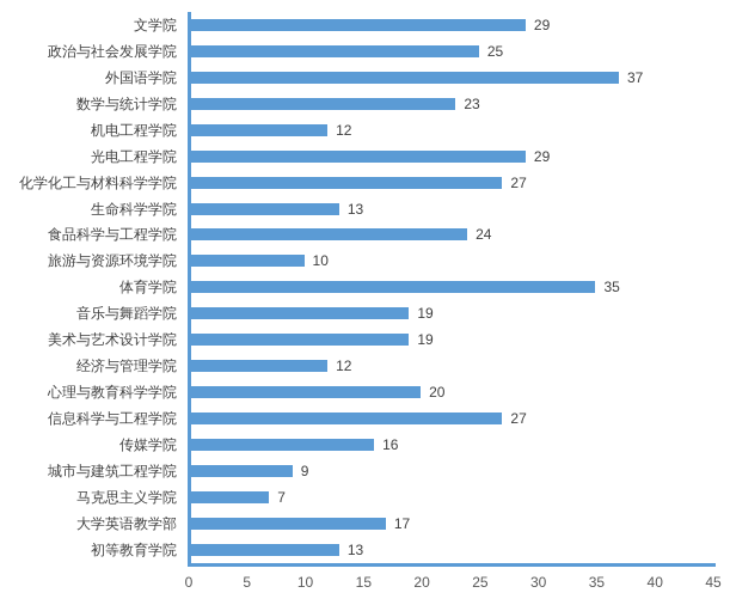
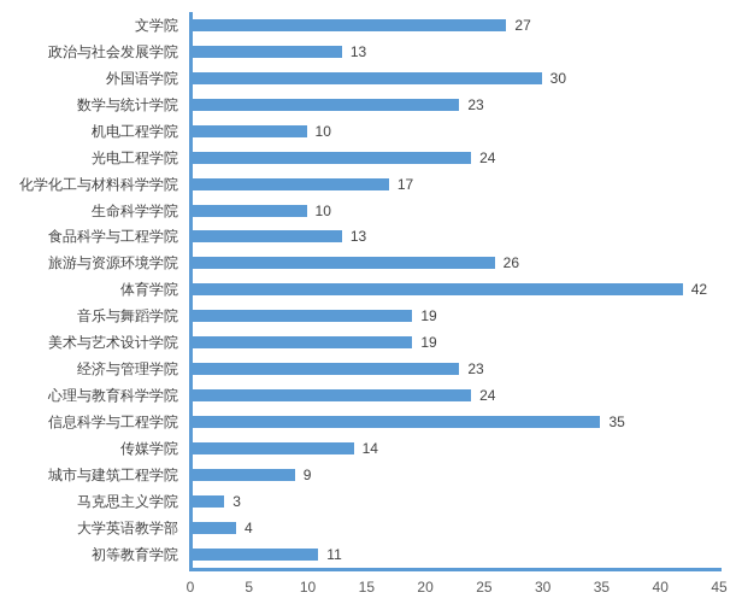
文学院: 29 -> 27
政治与社会发展学院: 25 -> 13
外国语学院: 37 -> 30
机电工程学院: 12 -> 10
光电工程学院: 29 -> 24
化学化工与材料科学学院: 27 -> 17
生命科学学院: 13 -> 10
食品科学与工程学院: 24 -> 13
旅游与资源环境学院: 10 -> 26
体育学院: 35 -> 42
经济与管理学院: 12 -> 23
心理与教育科学学院: 20 -> 24
信息科学与工程学院: 27 -> 35
传媒学院: 16 -> 14
马克思主义学院: 7 -> 3
大学英语教学部: 17 -> 4
初等教育学院: 13 -> 11
